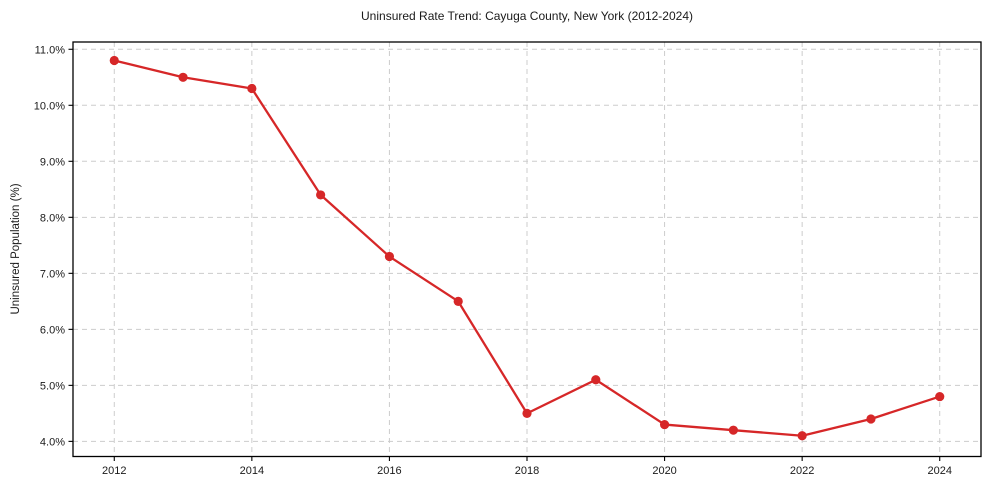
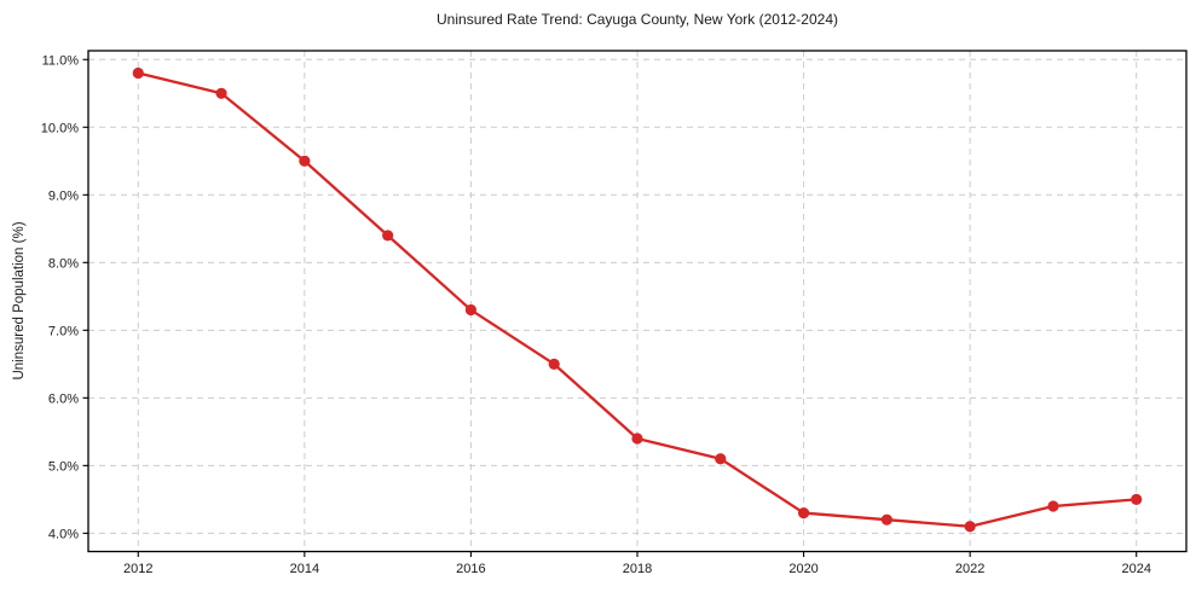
2014: 10.3% -> 9.5%
2018: 4.5% -> 5.4%
2024: 4.8% -> 4.5%
